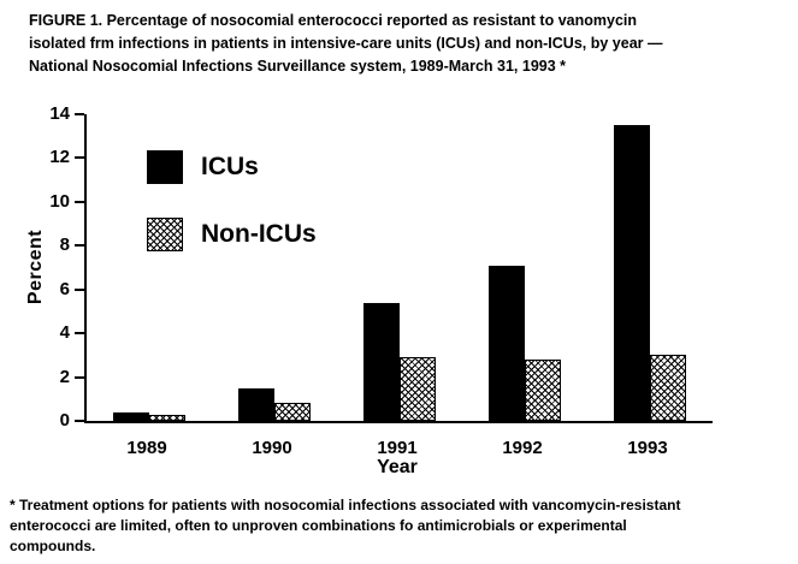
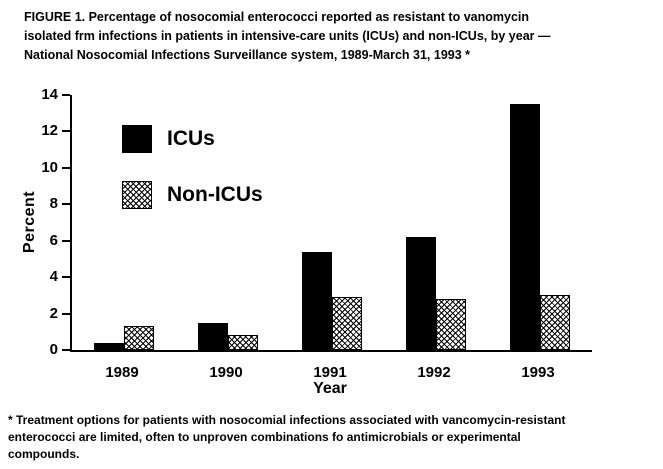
Non-ICUs/1989: 0.3 -> 1.3
ICUs/1992: 7.1 -> 6.2
